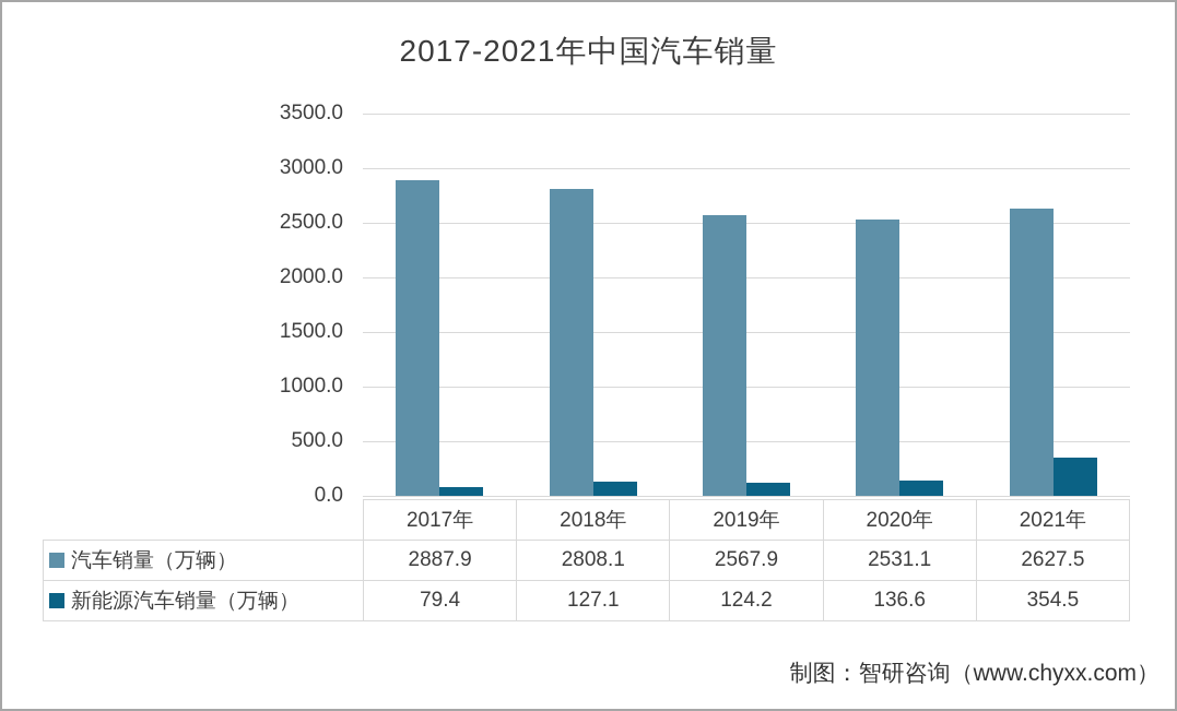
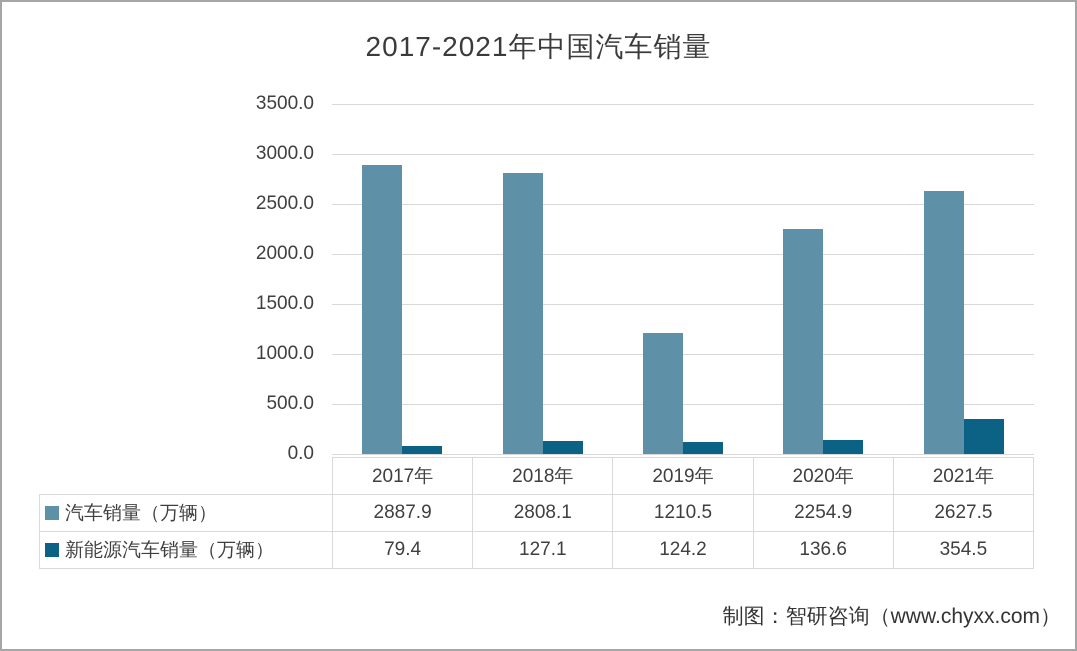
汽车销量（万辆）/2019年: 2567.9 -> 1210.5
汽车销量（万辆）/2020年: 2531.1 -> 2254.9
